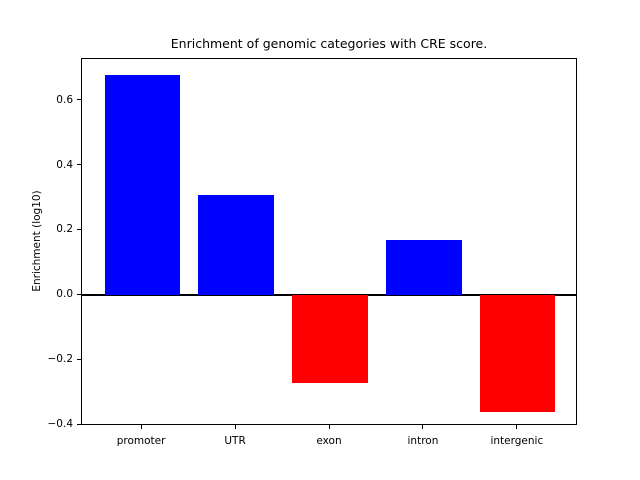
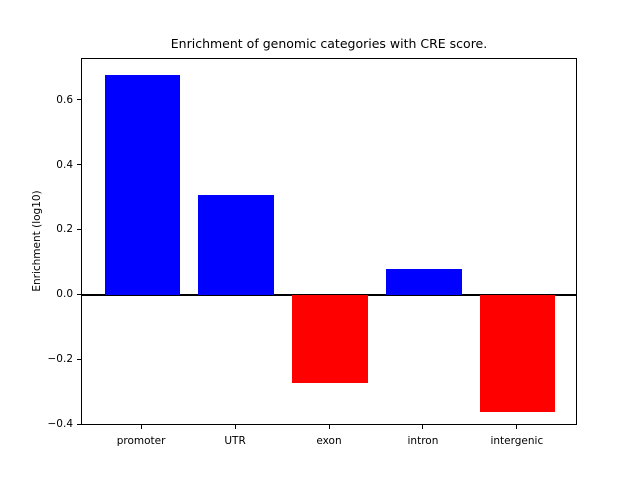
intron: 0.17 -> 0.08
